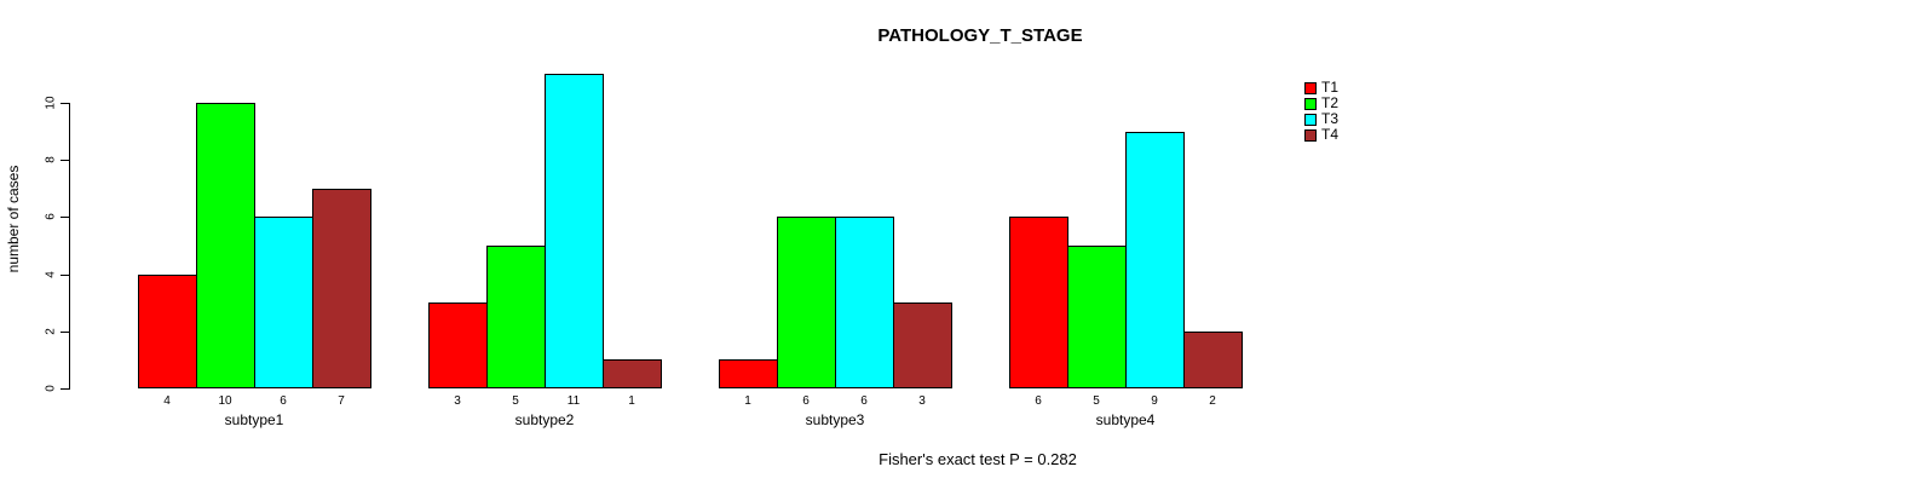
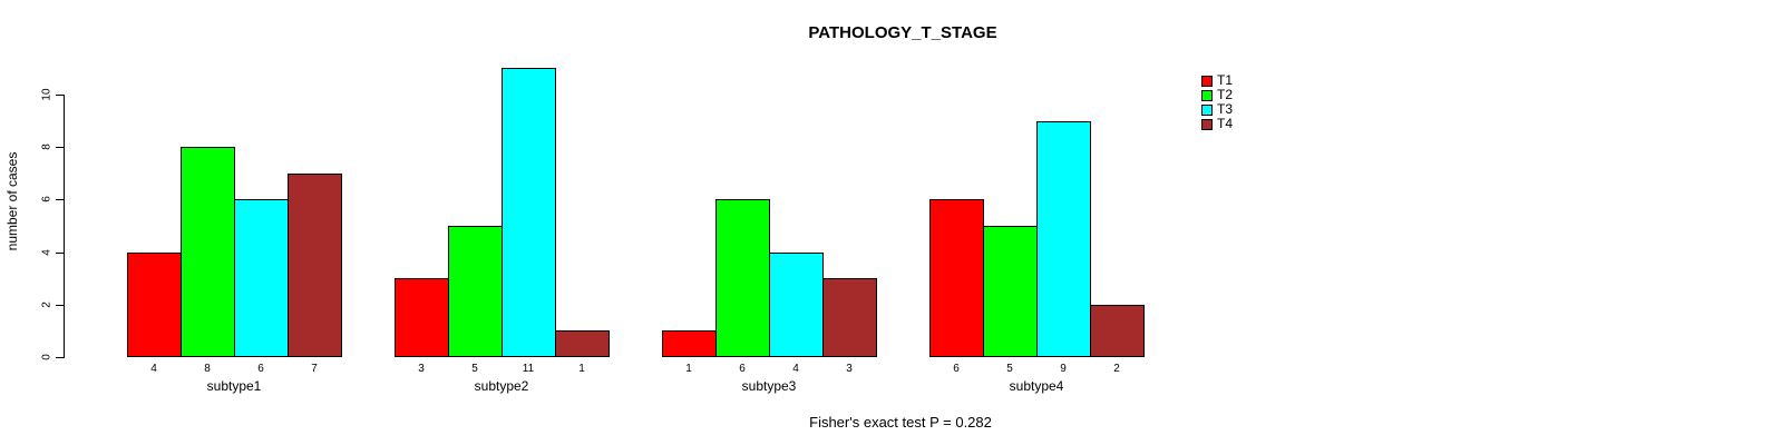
T2/subtype1: 10 -> 8
T3/subtype3: 6 -> 4
